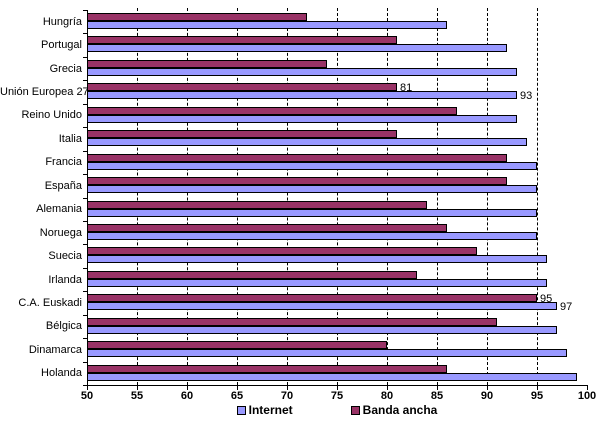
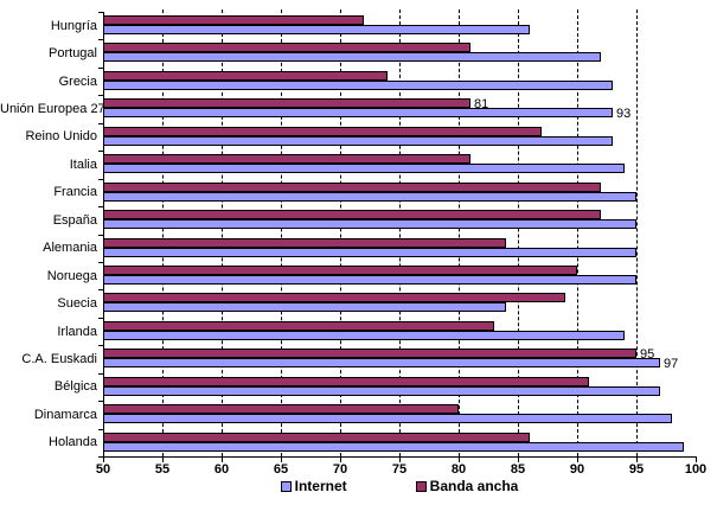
Banda ancha/Noruega: 86 -> 90
Internet/Suecia: 96 -> 84
Internet/Irlanda: 96 -> 94
